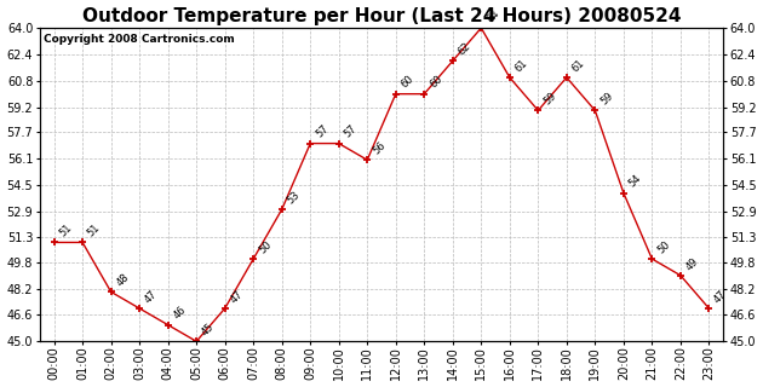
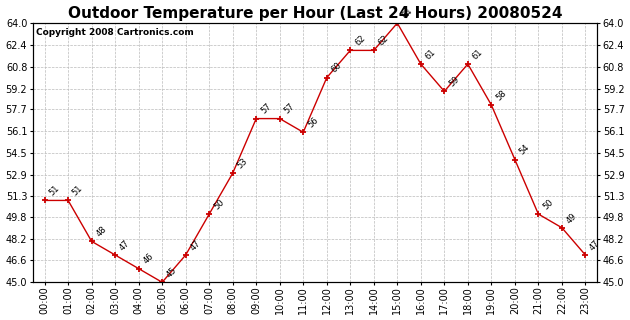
13:00: 60 -> 62
19:00: 59 -> 58
